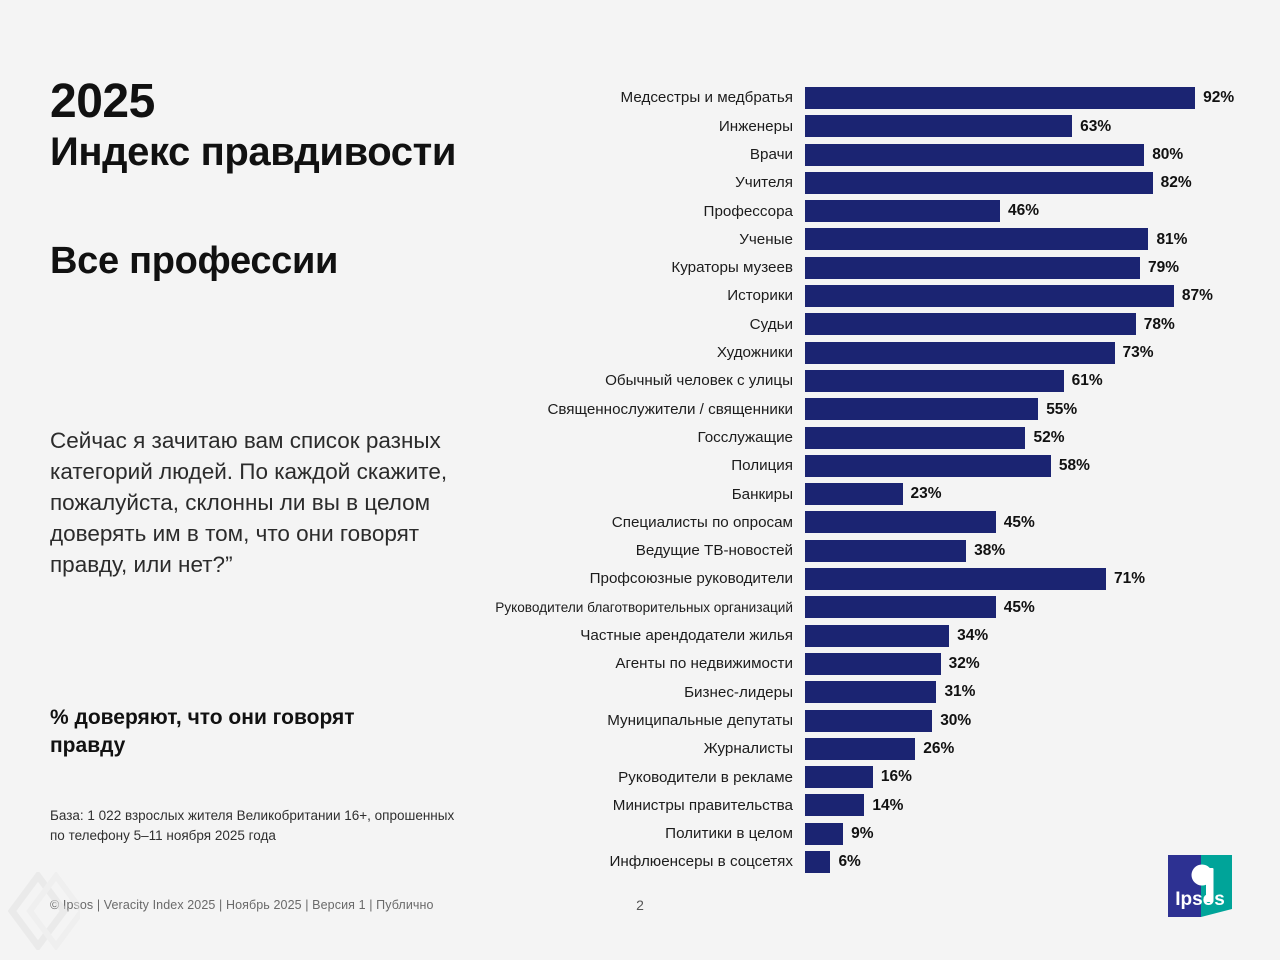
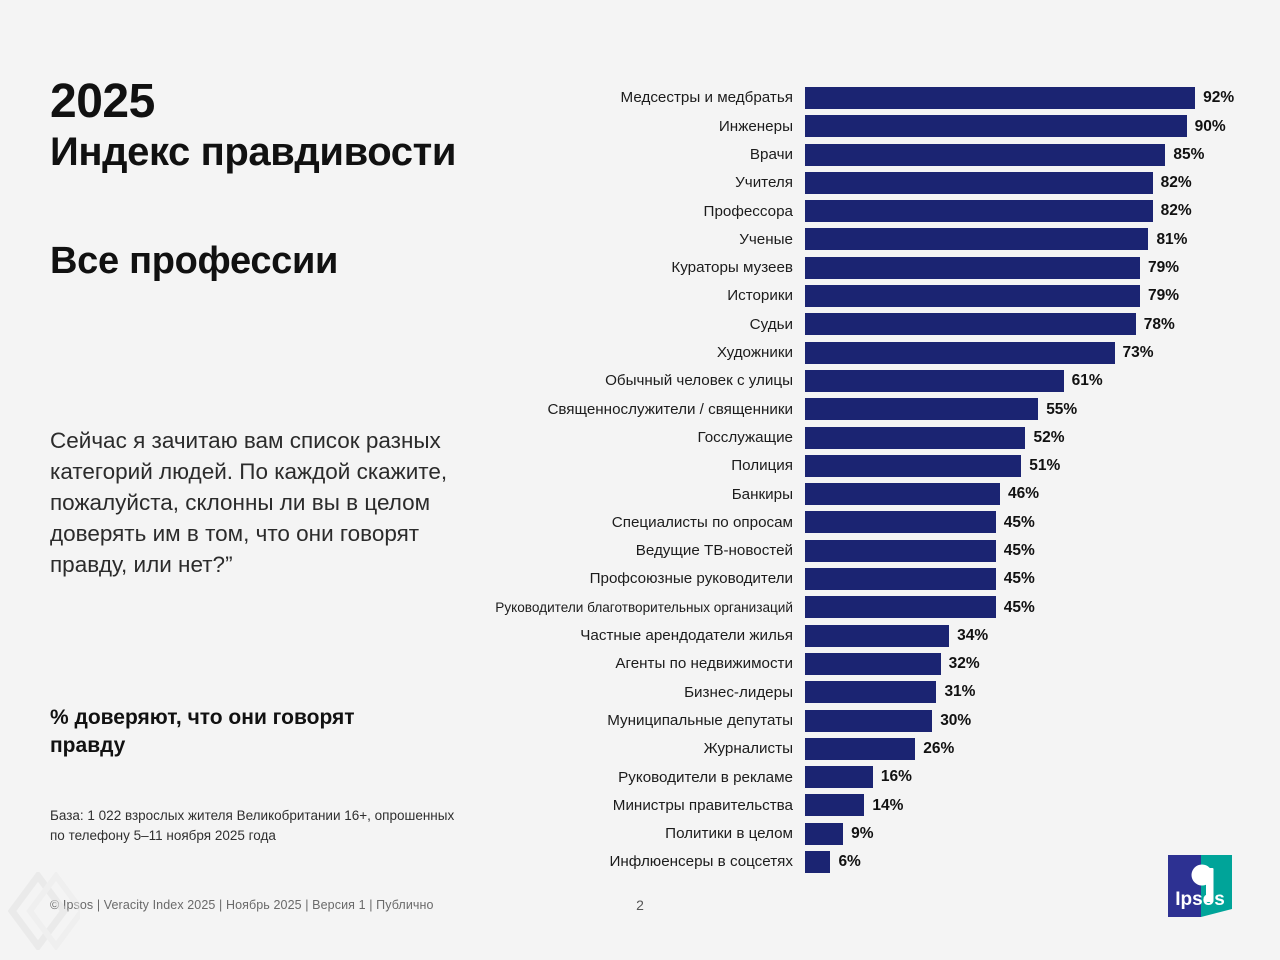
Инженеры: 63% -> 90%
Врачи: 80% -> 85%
Профессора: 46% -> 82%
Историки: 87% -> 79%
Полиция: 58% -> 51%
Банкиры: 23% -> 46%
Ведущие ТВ-новостей: 38% -> 45%
Профсоюзные руководители: 71% -> 45%
